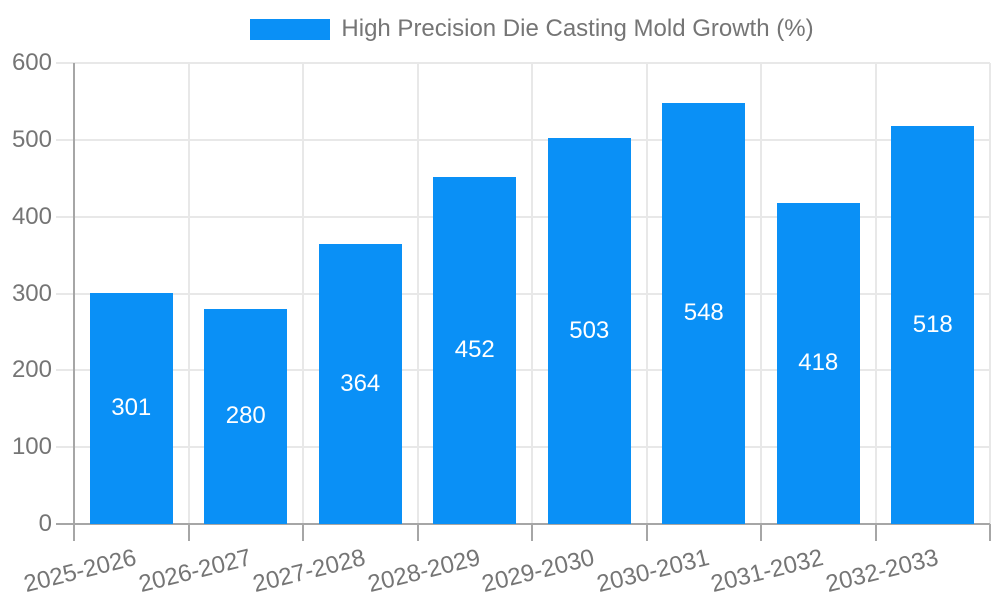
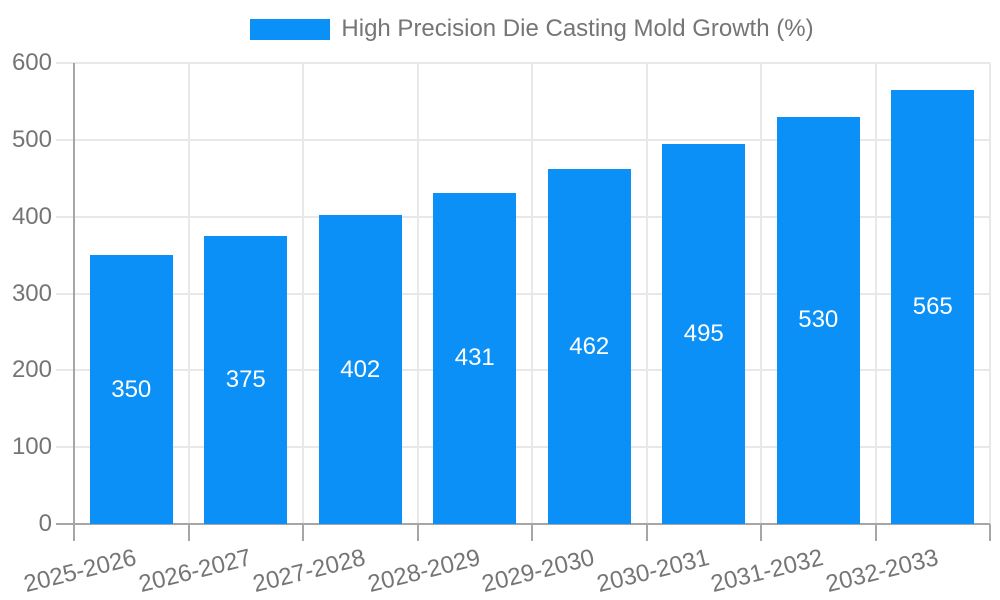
2025-2026: 301 -> 350
2026-2027: 280 -> 375
2027-2028: 364 -> 402
2028-2029: 452 -> 431
2029-2030: 503 -> 462
2030-2031: 548 -> 495
2031-2032: 418 -> 530
2032-2033: 518 -> 565
